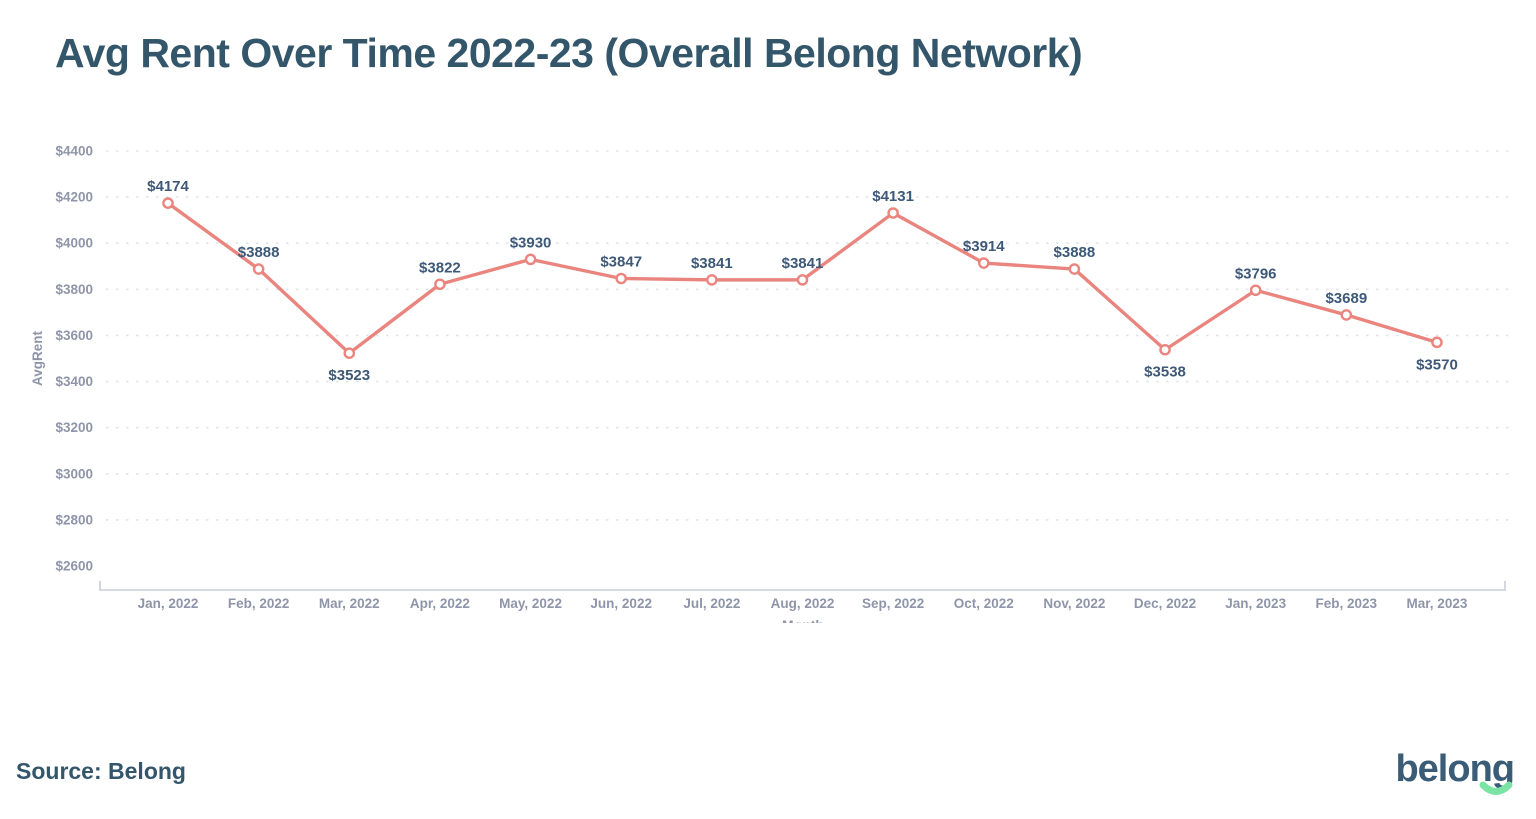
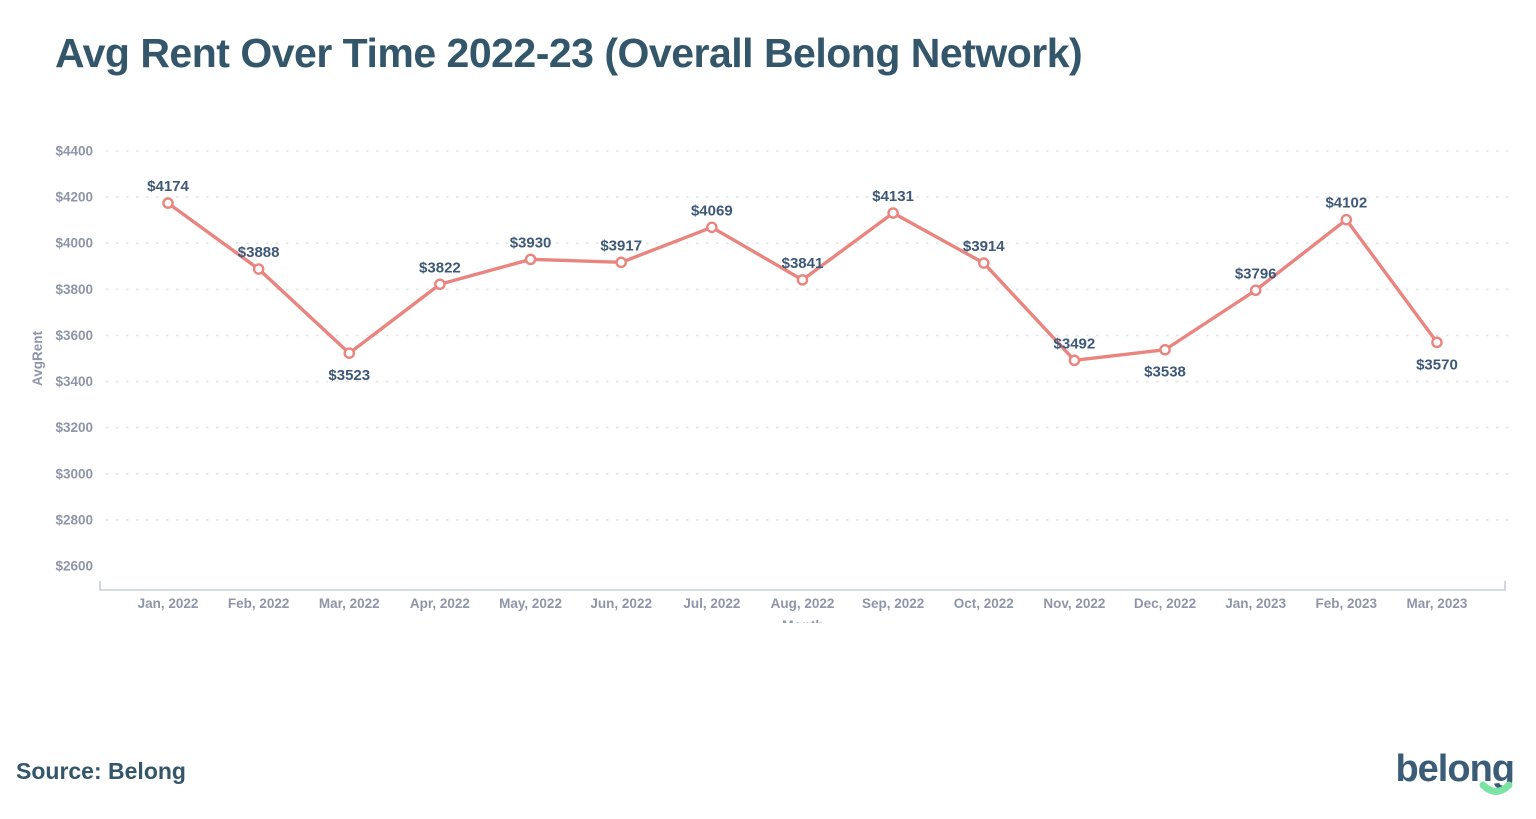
Jun, 2022: $3847 -> $3917
Jul, 2022: $3841 -> $4069
Nov, 2022: $3888 -> $3492
Feb, 2023: $3689 -> $4102
